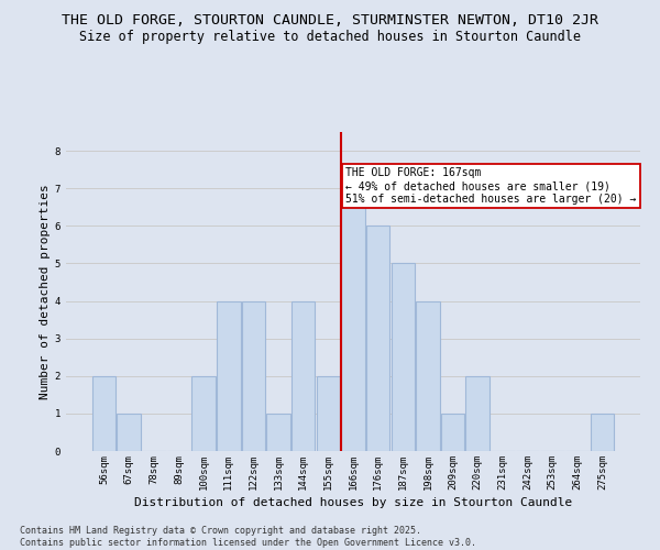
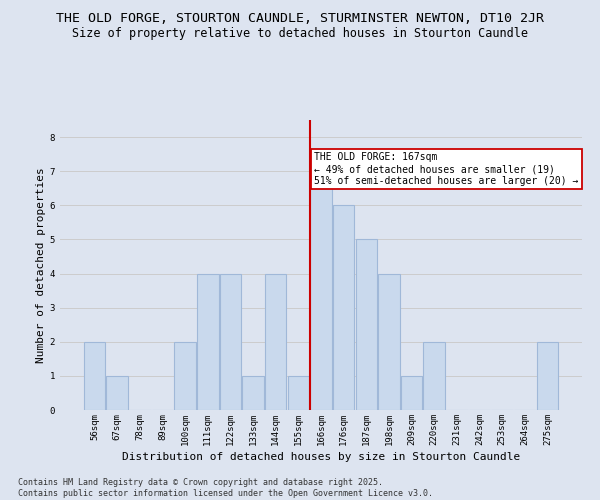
155sqm: 2 -> 1
275sqm: 1 -> 2
